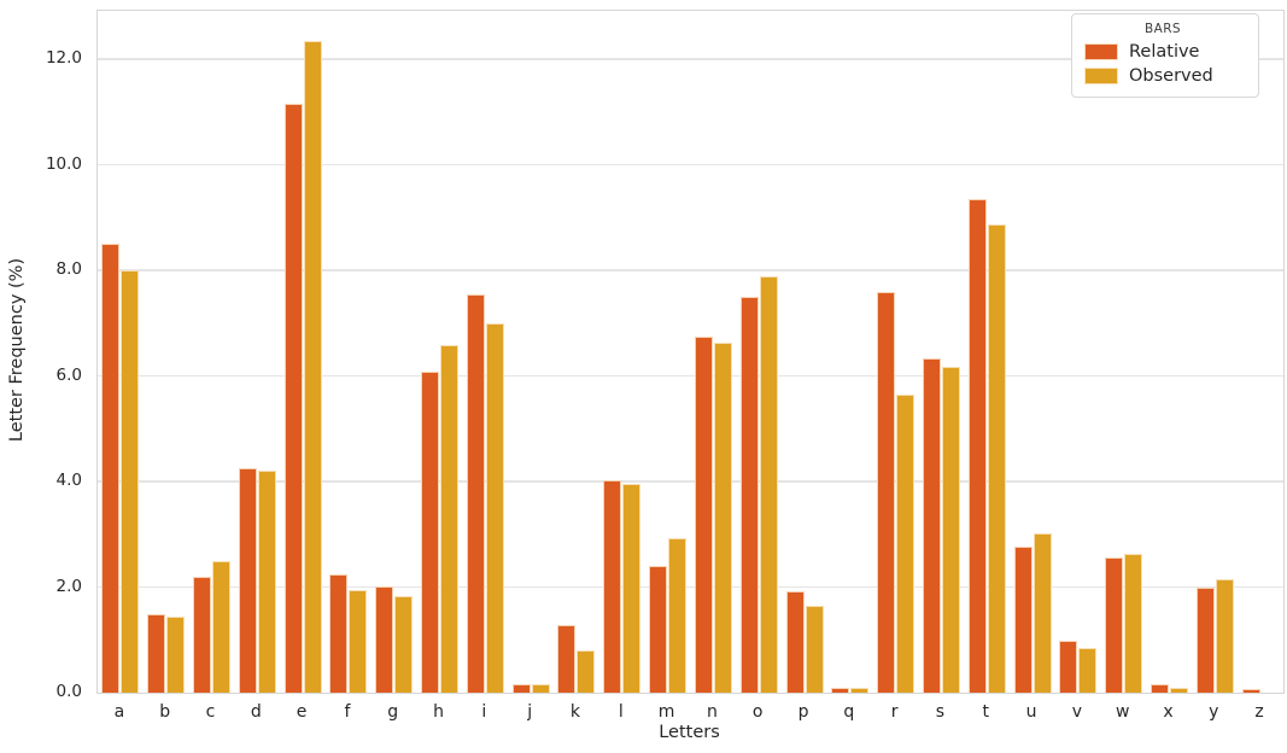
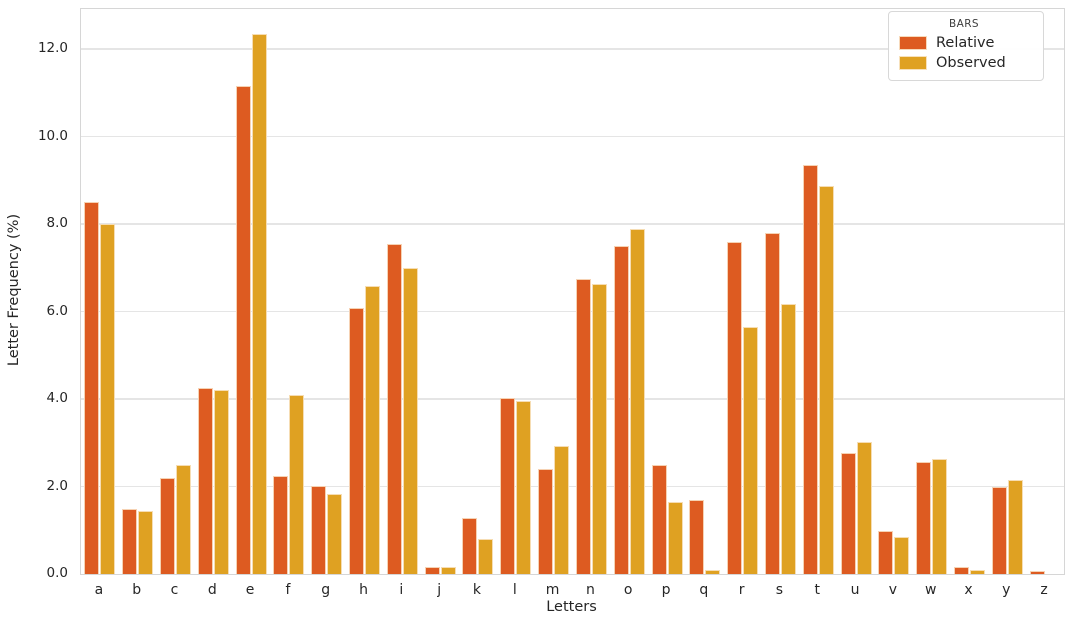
Observed/f: 1.9 -> 4.1
Relative/p: 1.9 -> 2.5
Relative/q: 0.1 -> 1.7
Relative/s: 6.3 -> 7.8
